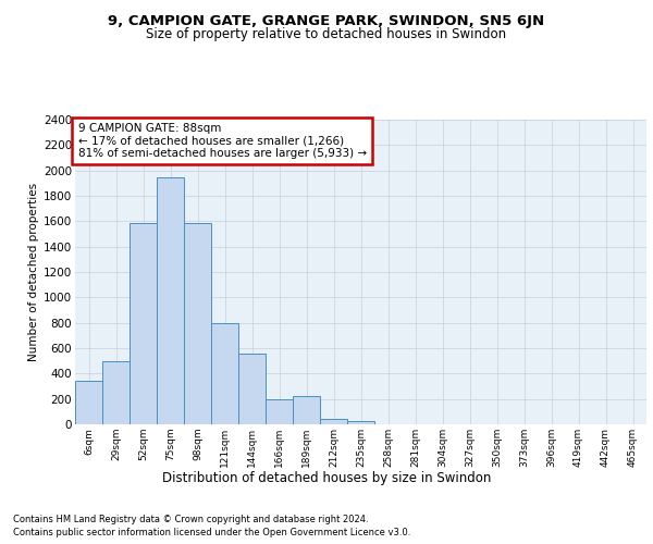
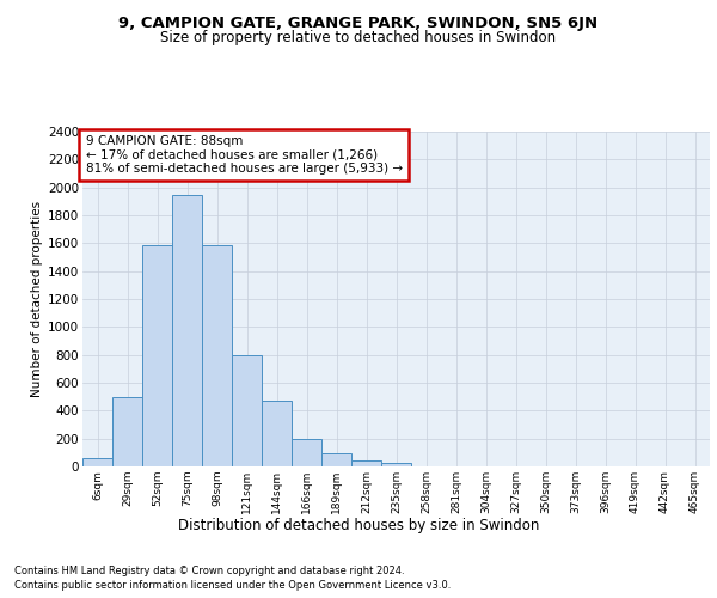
6sqm: 340 -> 60
144sqm: 560 -> 470
189sqm: 220 -> 100
